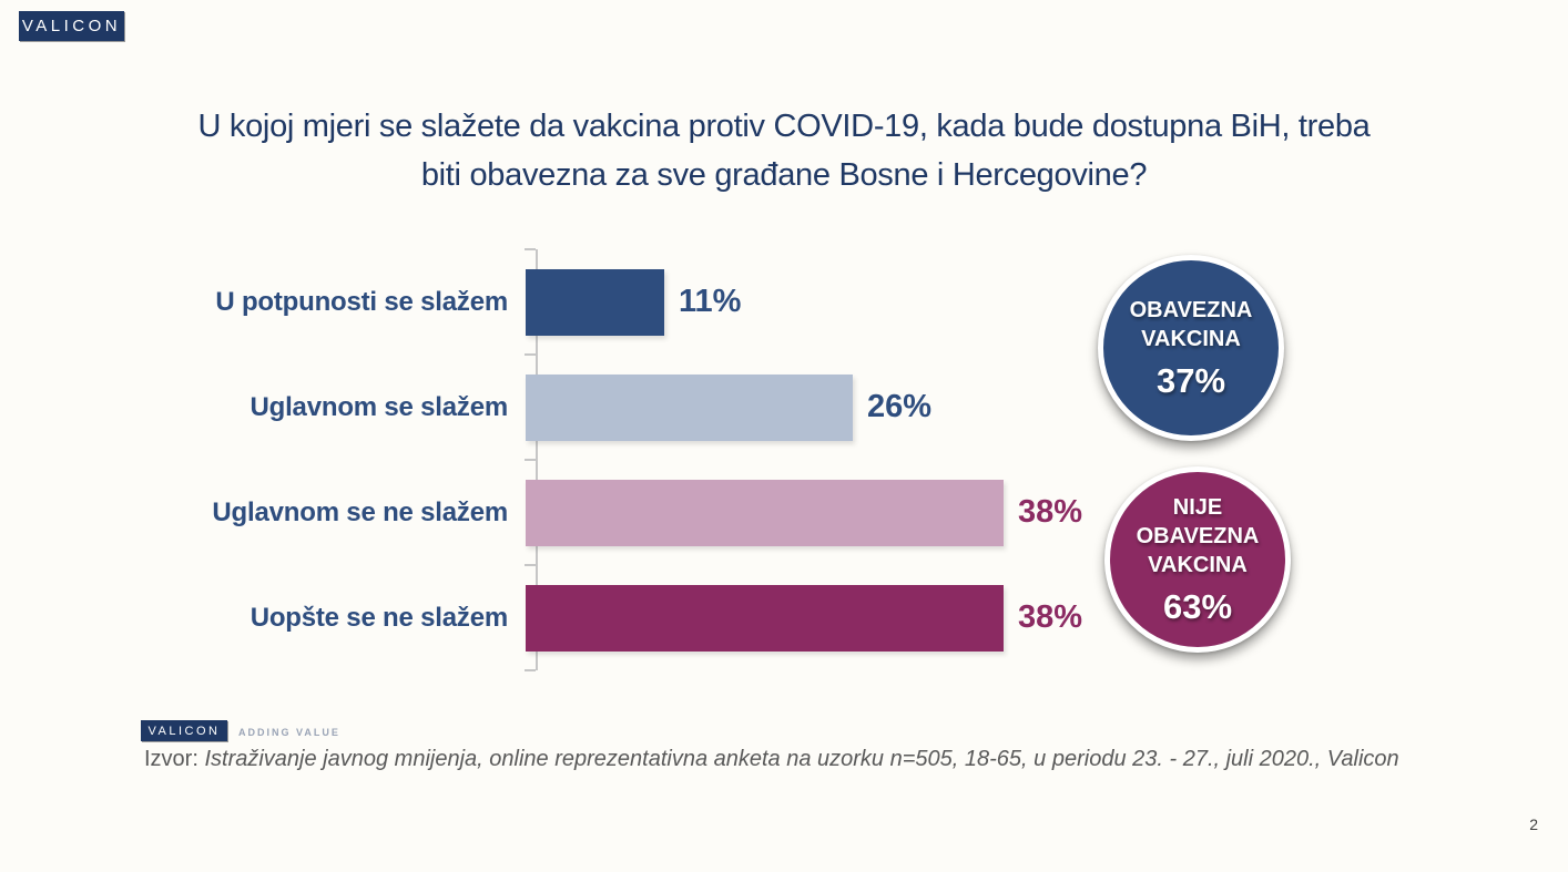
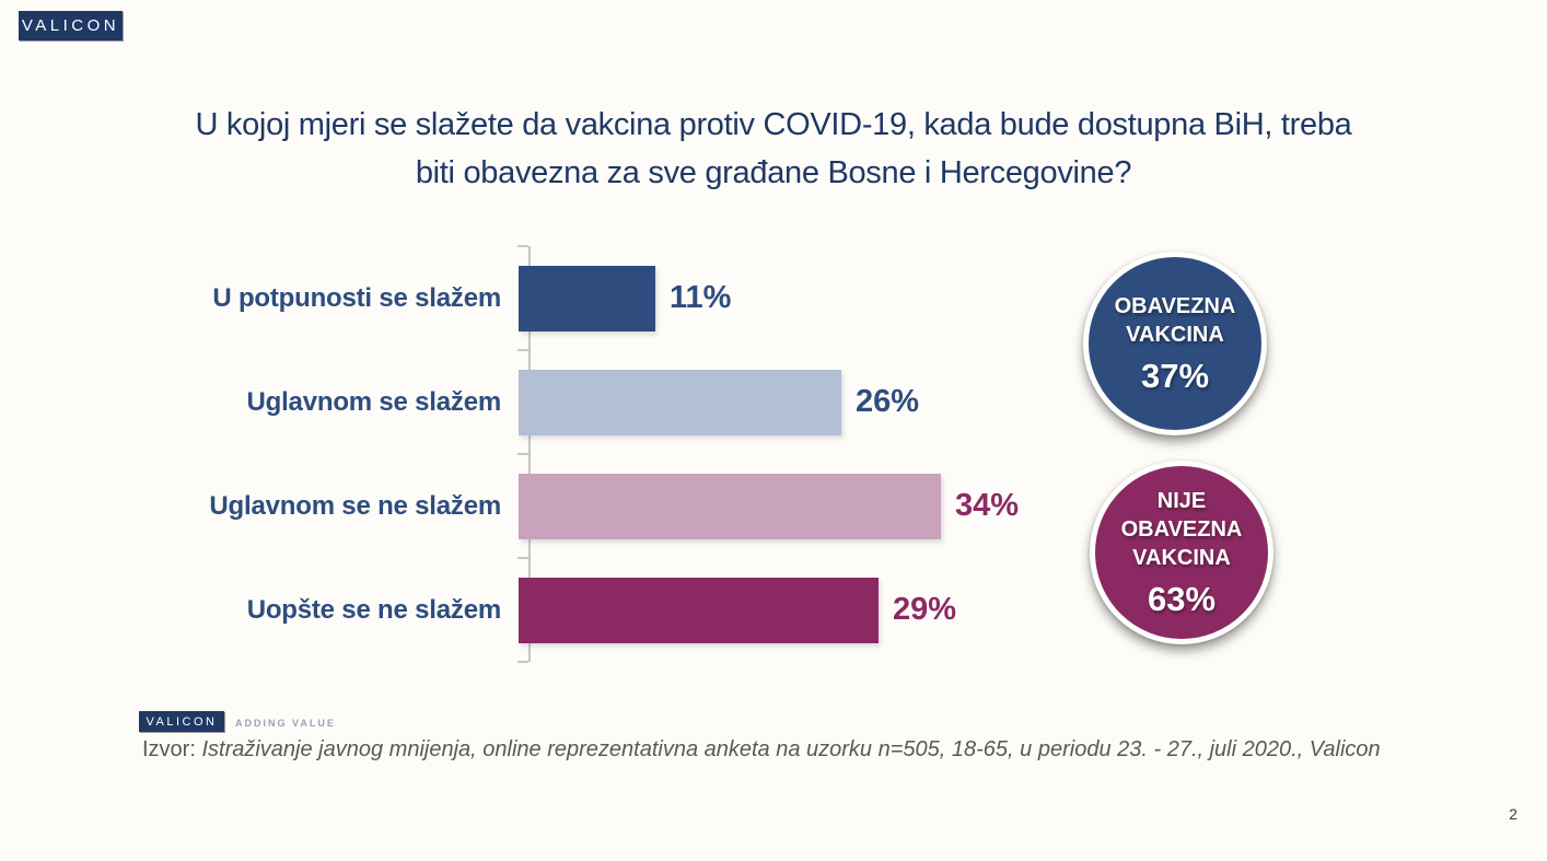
Uglavnom se ne slažem: 38% -> 34%
Uopšte se ne slažem: 38% -> 29%
